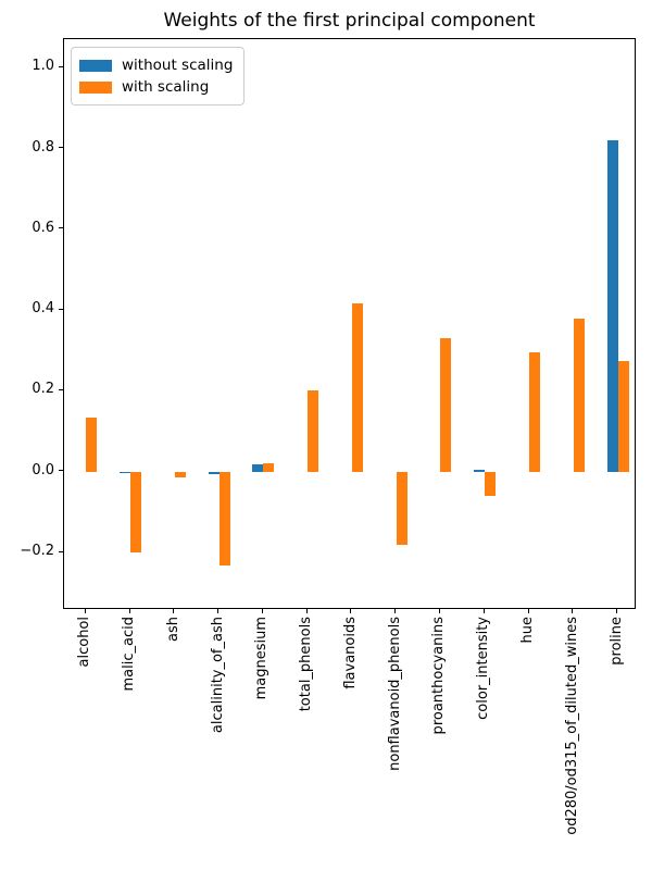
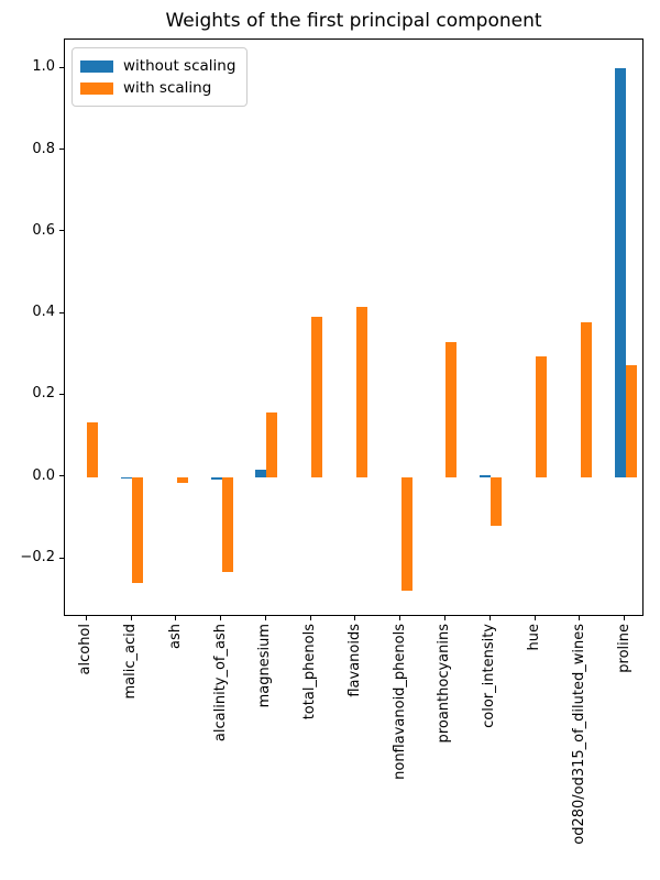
with scaling/malic_acid: -0.20 -> -0.26
with scaling/magnesium: 0.02 -> 0.16
with scaling/total_phenols: 0.20 -> 0.39
with scaling/nonflavanoid_phenols: -0.18 -> -0.28
with scaling/color_intensity: -0.06 -> -0.12
without scaling/proline: 0.82 -> 1.00
